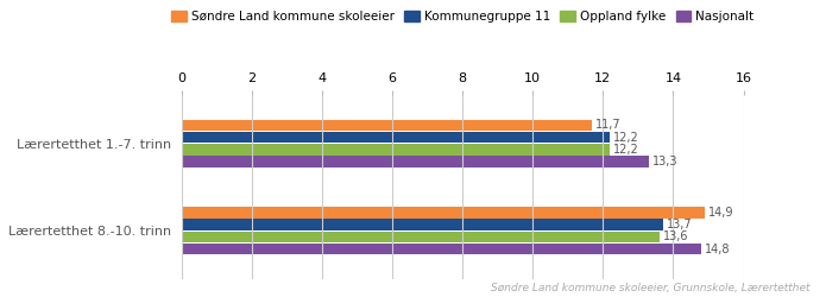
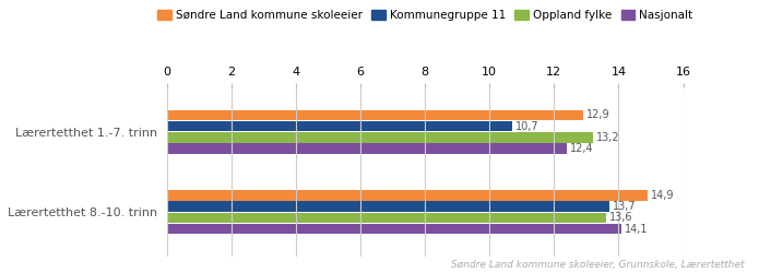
Søndre Land kommune skoleeier/Lærertetthet 1.-7. trinn: 11,7 -> 12,9
Kommunegruppe 11/Lærertetthet 1.-7. trinn: 12,2 -> 10,7
Oppland fylke/Lærertetthet 1.-7. trinn: 12,2 -> 13,2
Nasjonalt/Lærertetthet 1.-7. trinn: 13,3 -> 12,4
Nasjonalt/Lærertetthet 8.-10. trinn: 14,8 -> 14,1
